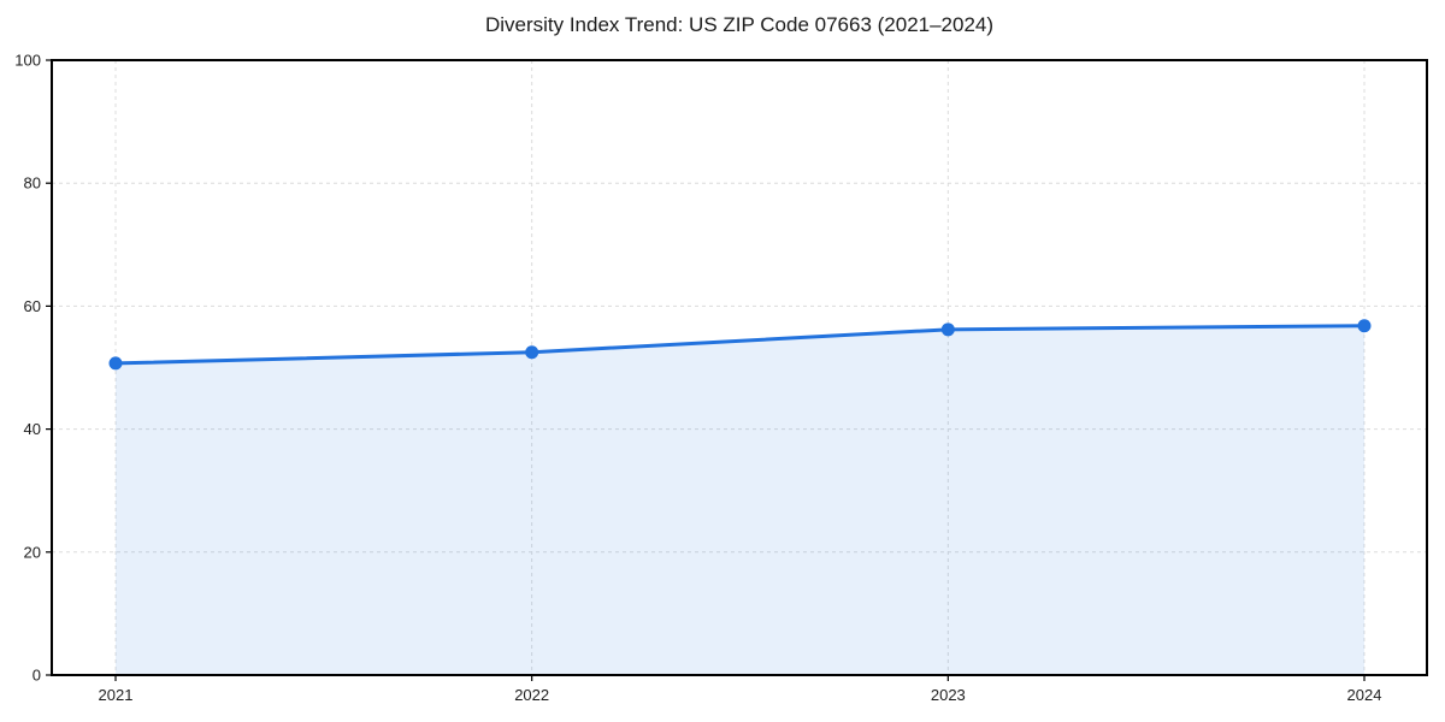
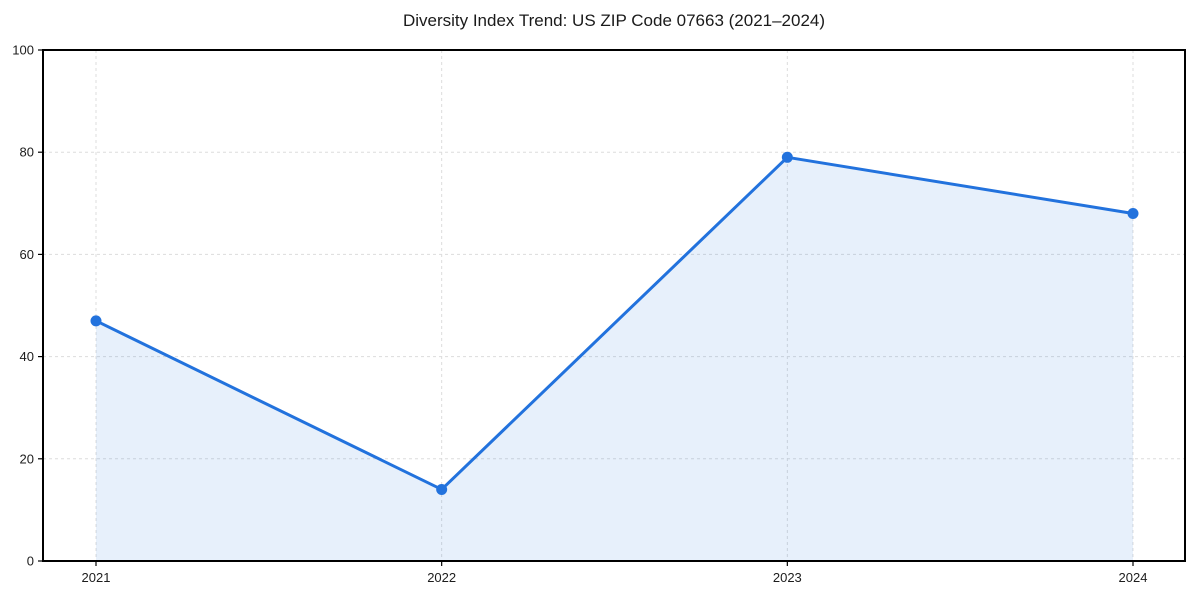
2021: 51 -> 47
2022: 52 -> 14
2023: 56 -> 79
2024: 57 -> 68
